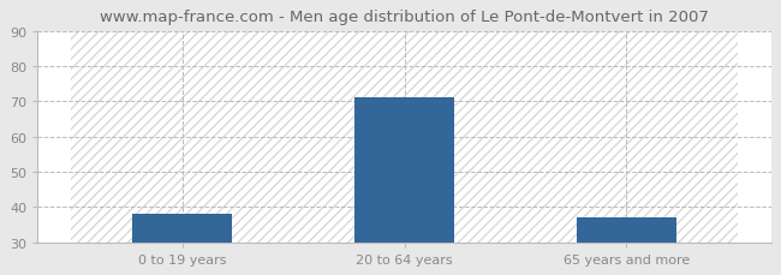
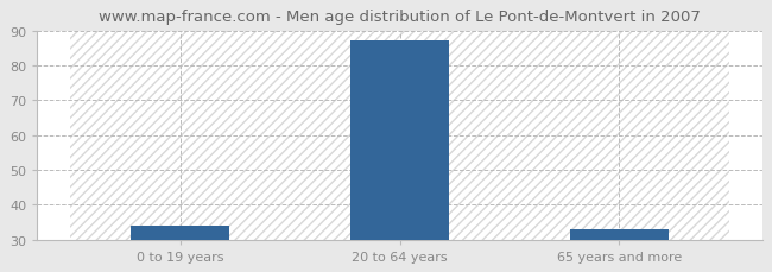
0 to 19 years: 38 -> 34
20 to 64 years: 71 -> 87
65 years and more: 37 -> 33
